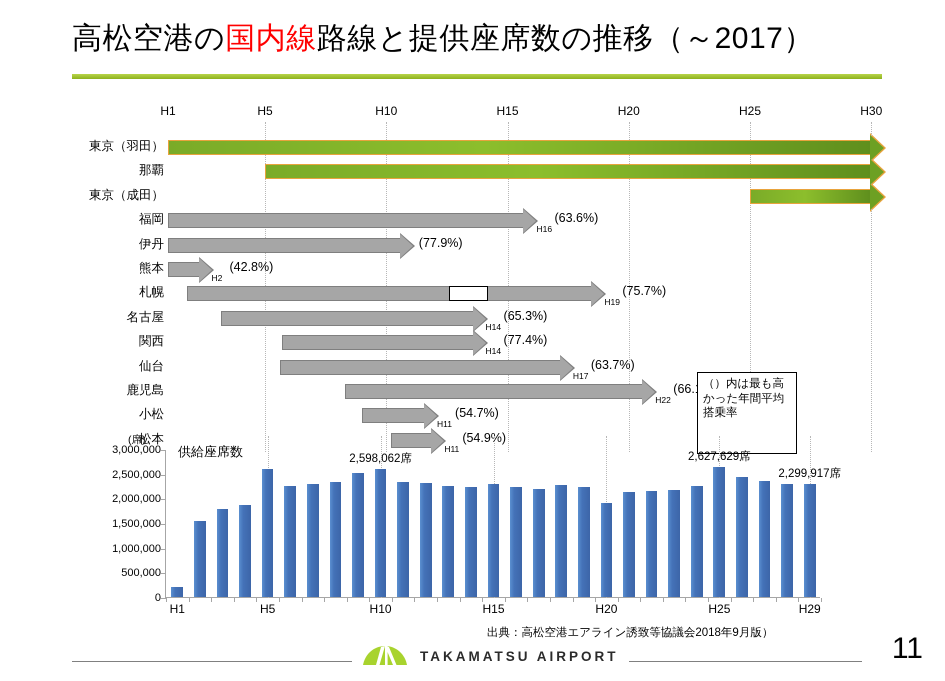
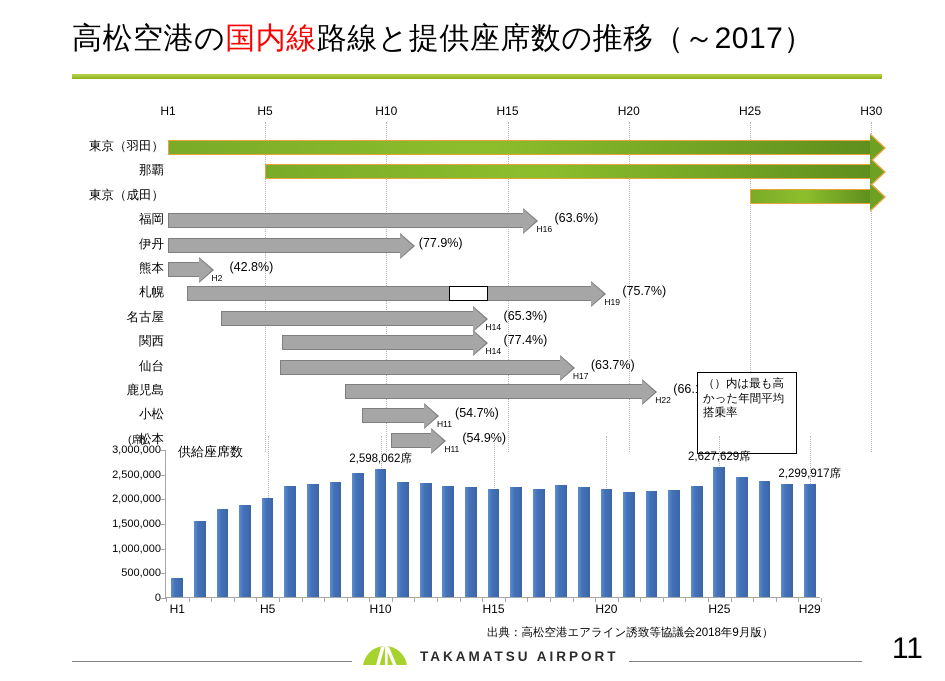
H1: 200000 -> 400000
H5: 2600000 -> 2000000
H15: 2300000 -> 2200000
H20: 1900000 -> 2200000
